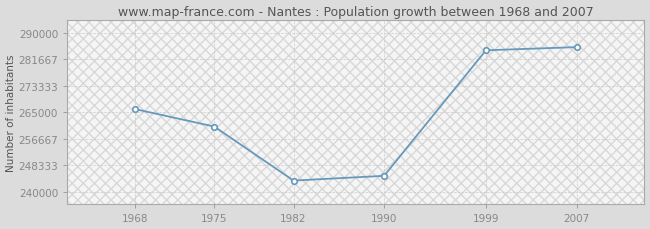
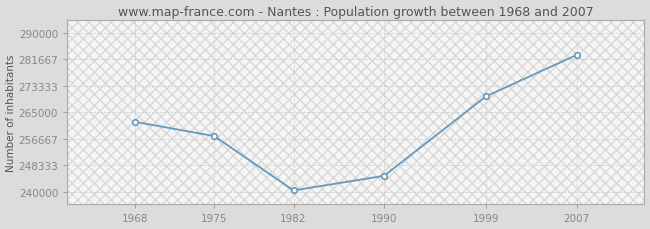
1968: 266000 -> 262000
1975: 260500 -> 257500
1982: 243500 -> 240400
1999: 284500 -> 270000
2007: 285500 -> 283000
